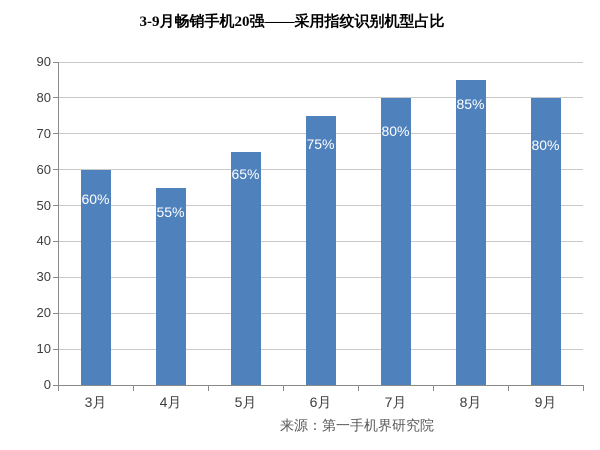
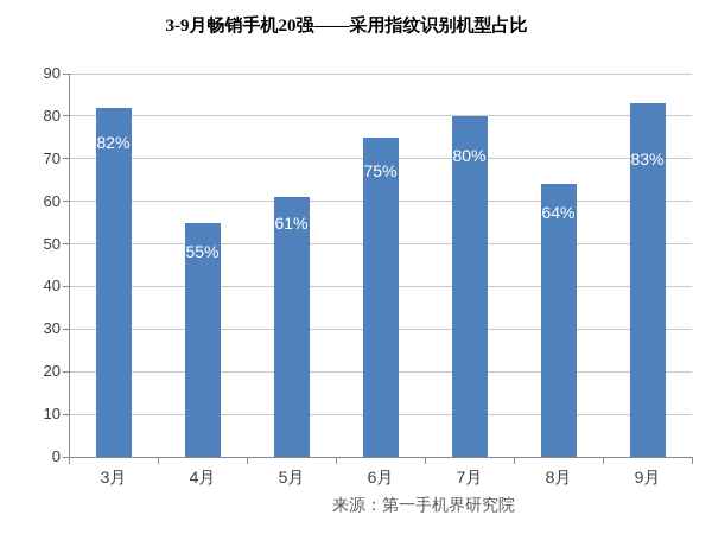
3月: 60% -> 82%
5月: 65% -> 61%
8月: 85% -> 64%
9月: 80% -> 83%
